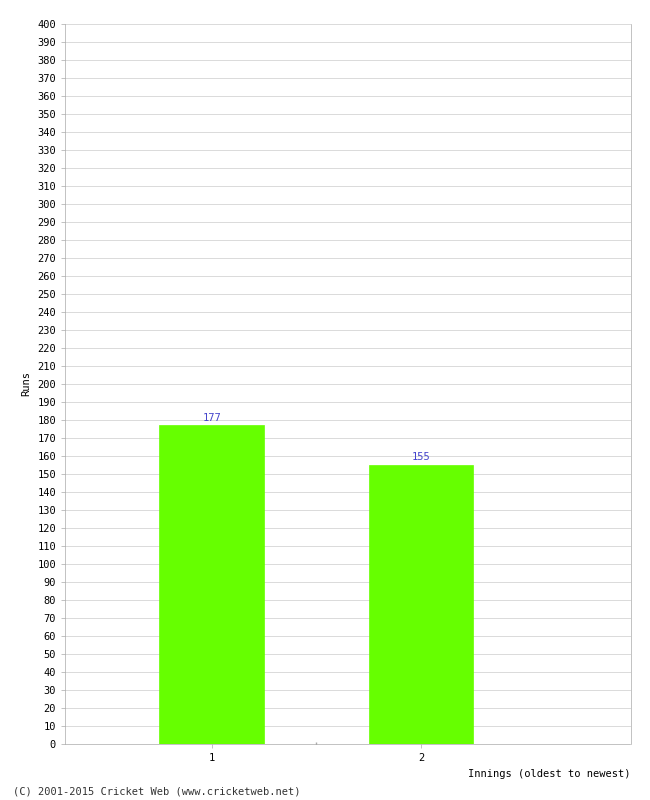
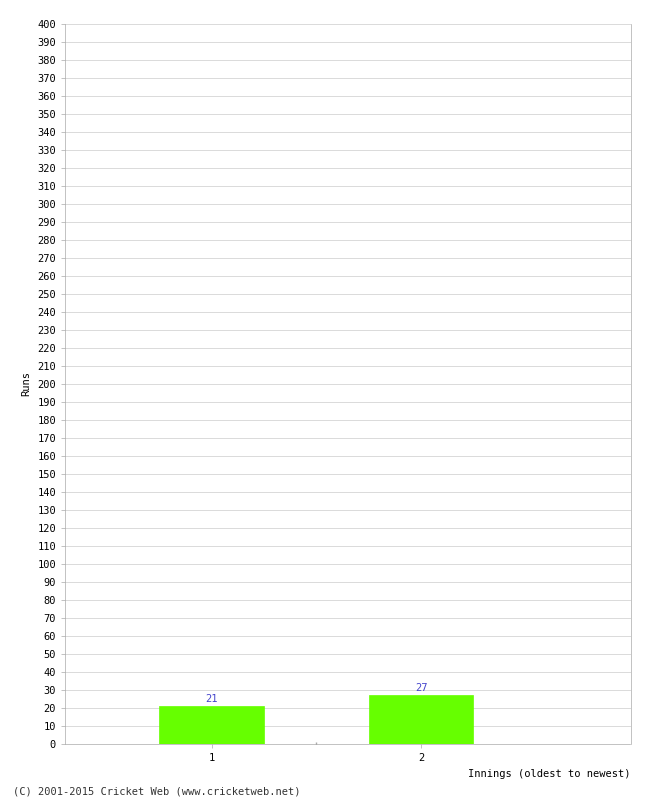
1: 177 -> 21
2: 155 -> 27
